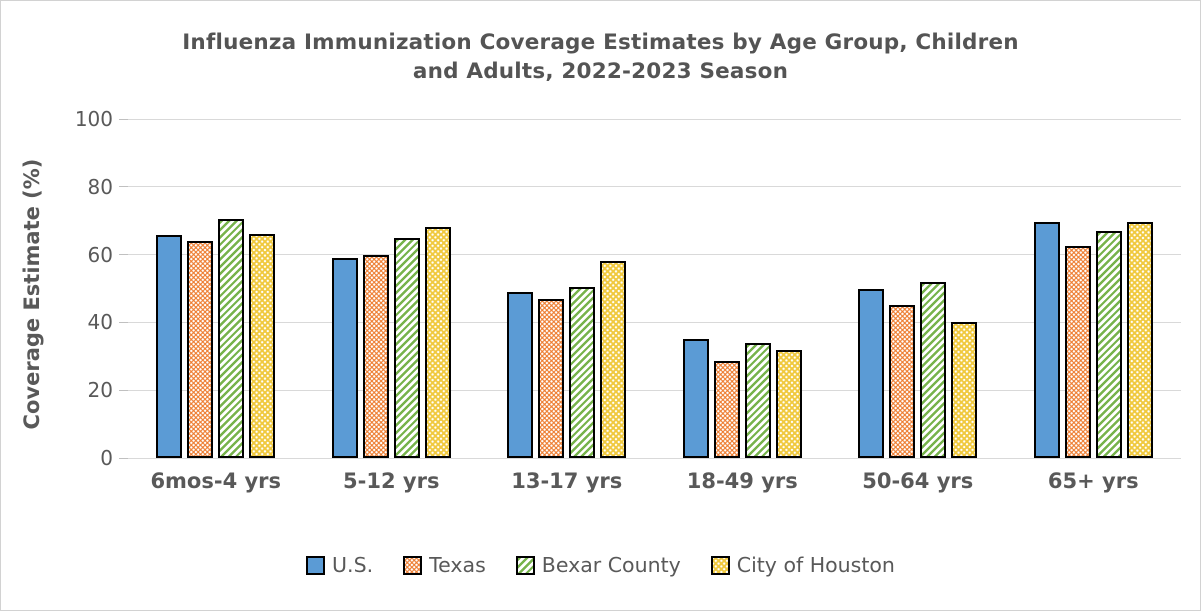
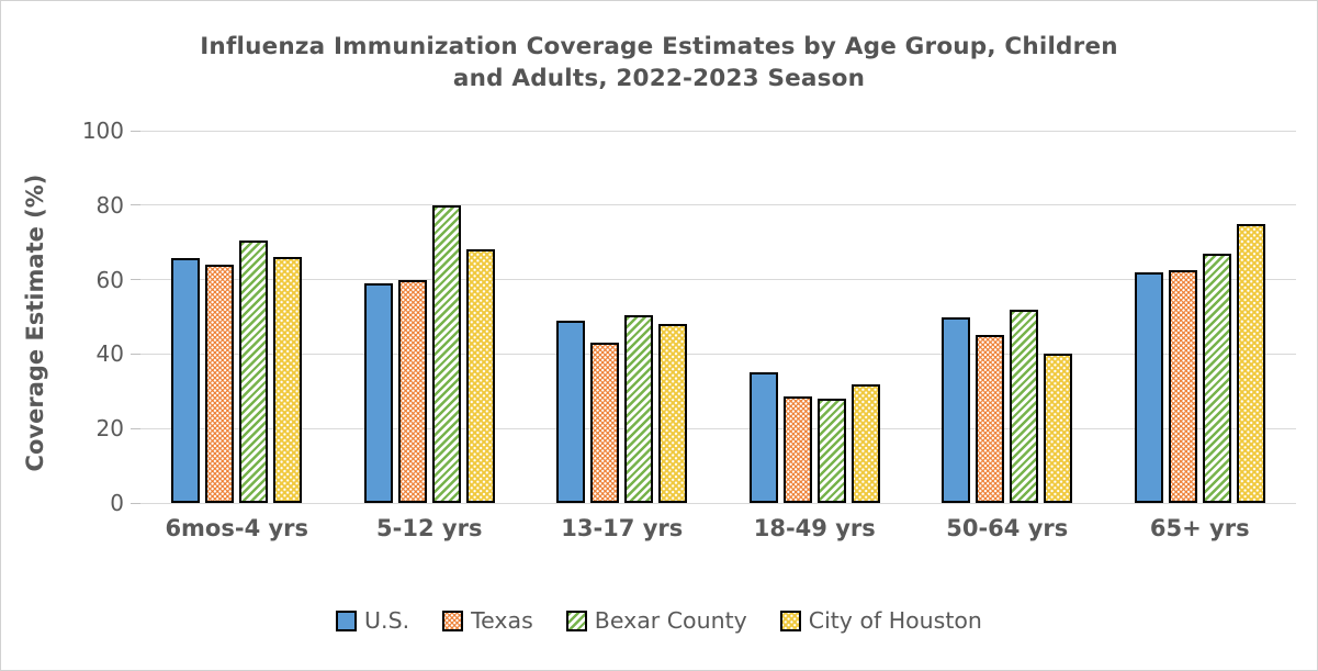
Bexar County/5-12 yrs: 65 -> 80
Texas/13-17 yrs: 47 -> 43
City of Houston/13-17 yrs: 58 -> 48
Bexar County/18-49 yrs: 34 -> 28
U.S./65+ yrs: 70 -> 62
City of Houston/65+ yrs: 70 -> 75
